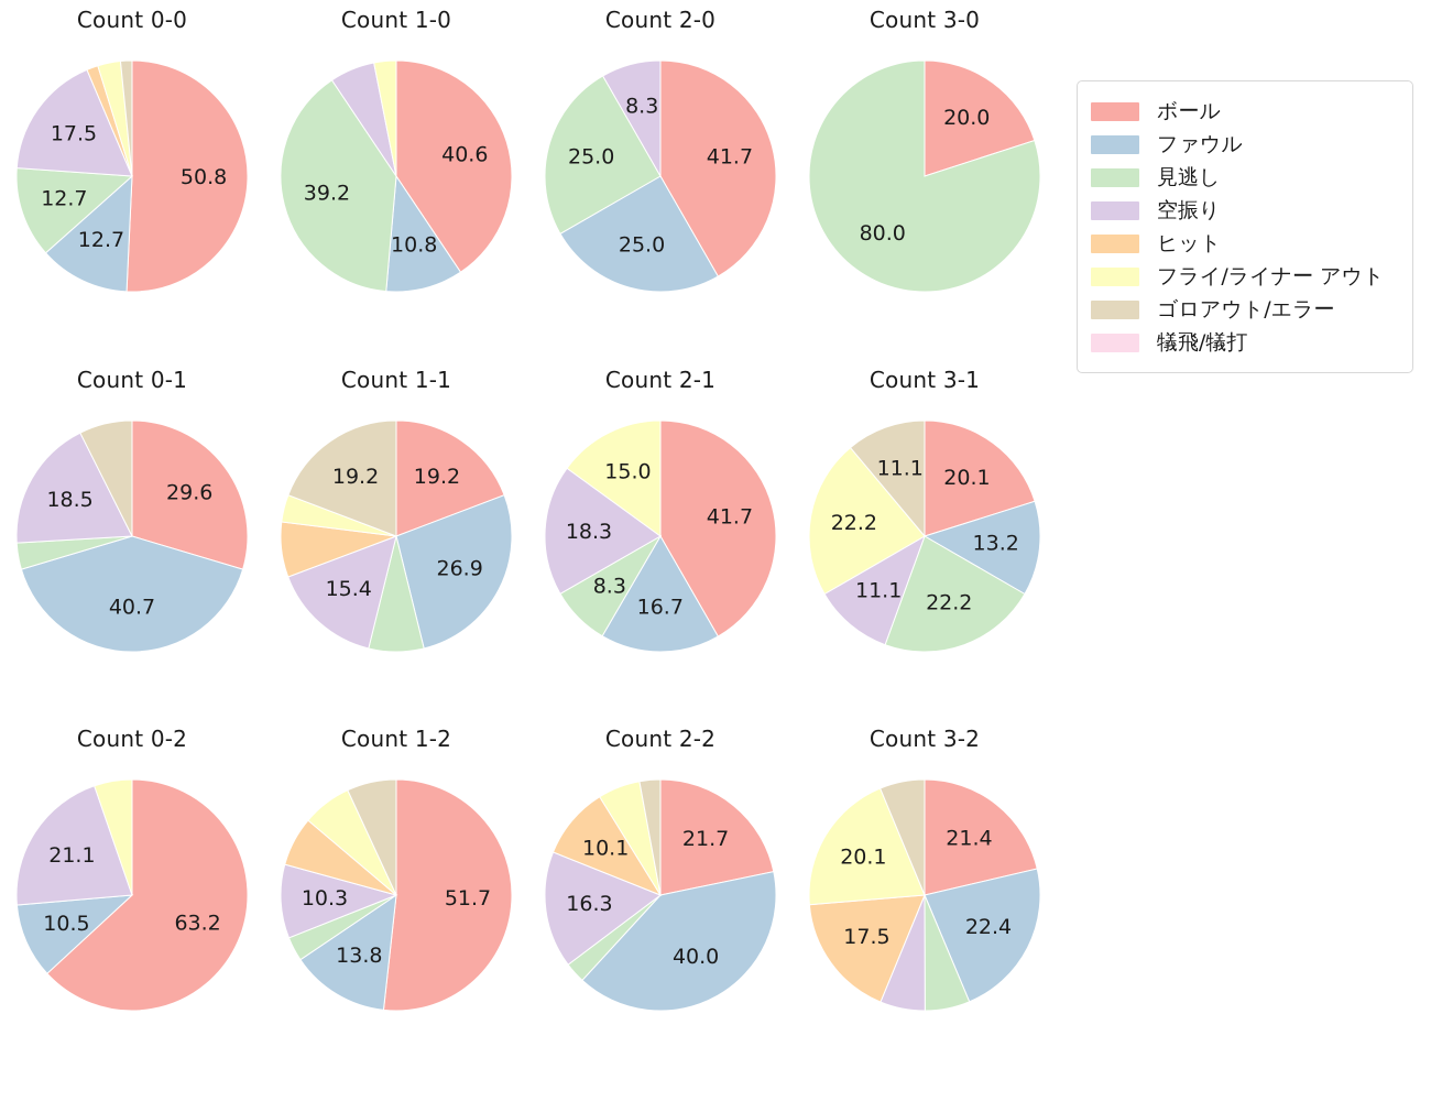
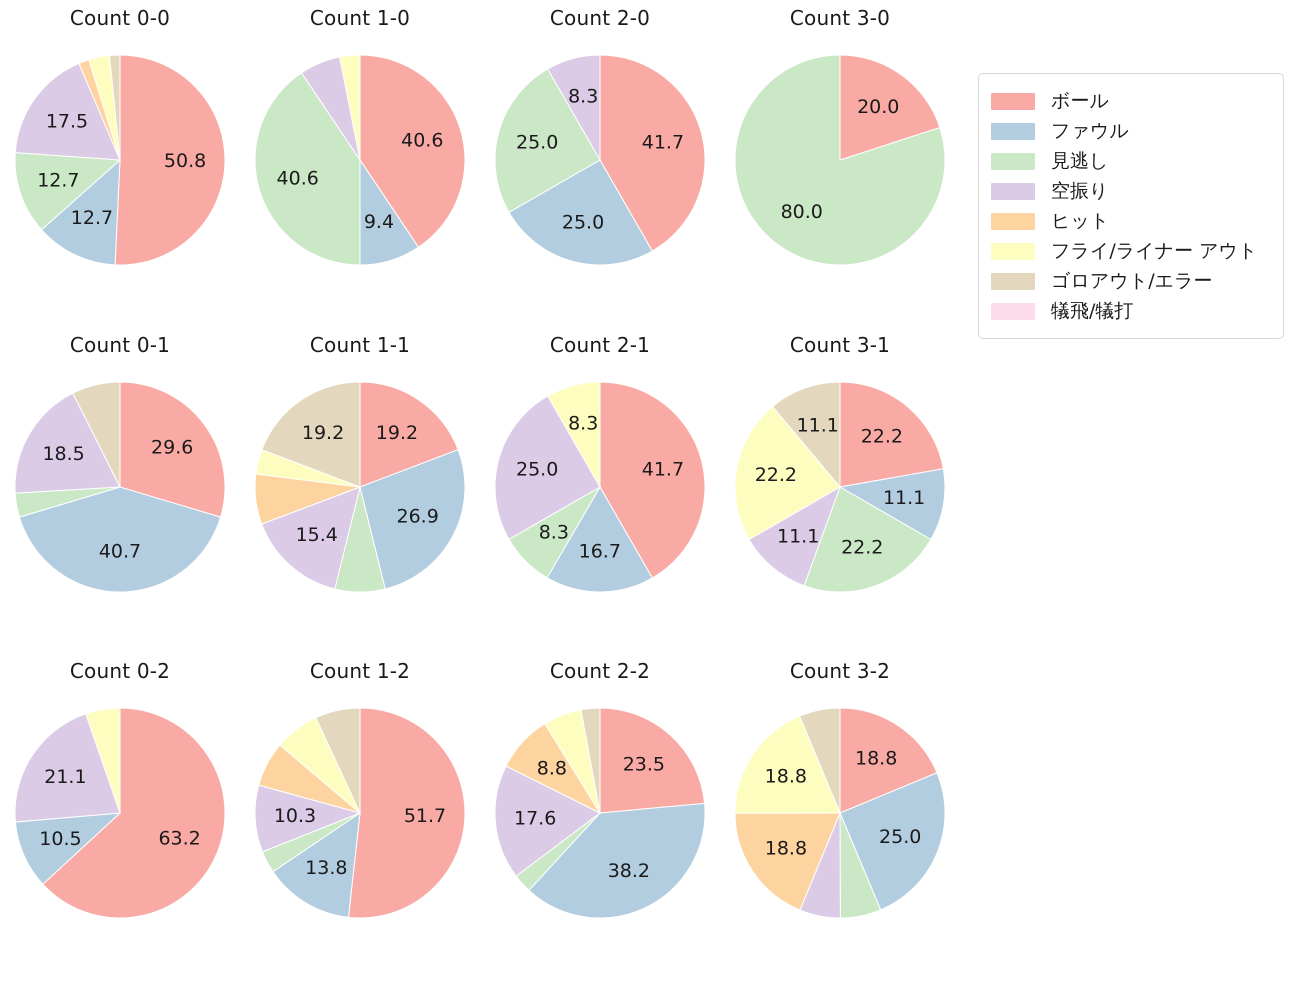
Count 1-0/ファウル: 10.8 -> 9.4
Count 1-0/見逃し: 39.2 -> 40.6
Count 2-1/空振り: 18.3 -> 25.0
Count 2-1/フライ/ライナー アウト: 15.0 -> 8.3
Count 3-1/ボール: 20.1 -> 22.2
Count 3-1/ファウル: 13.2 -> 11.1
Count 2-2/ボール: 21.7 -> 23.5
Count 2-2/ファウル: 40.0 -> 38.2
Count 2-2/空振り: 16.3 -> 17.6
Count 2-2/ヒット: 10.1 -> 8.8
Count 3-2/ボール: 21.4 -> 18.8
Count 3-2/ファウル: 22.4 -> 25.0
Count 3-2/ヒット: 17.5 -> 18.8
Count 3-2/フライ/ライナー アウト: 20.1 -> 18.8
